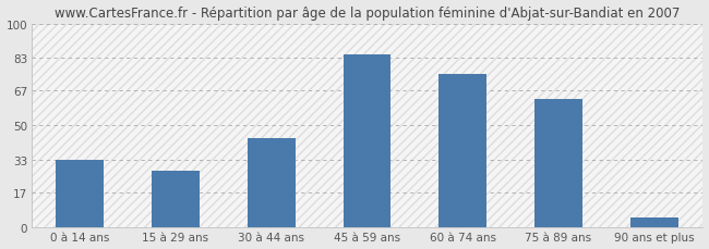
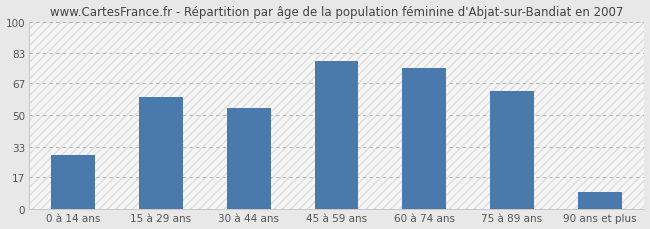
0 à 14 ans: 33 -> 29
15 à 29 ans: 28 -> 60
30 à 44 ans: 44 -> 54
45 à 59 ans: 85 -> 79
90 ans et plus: 5 -> 9
